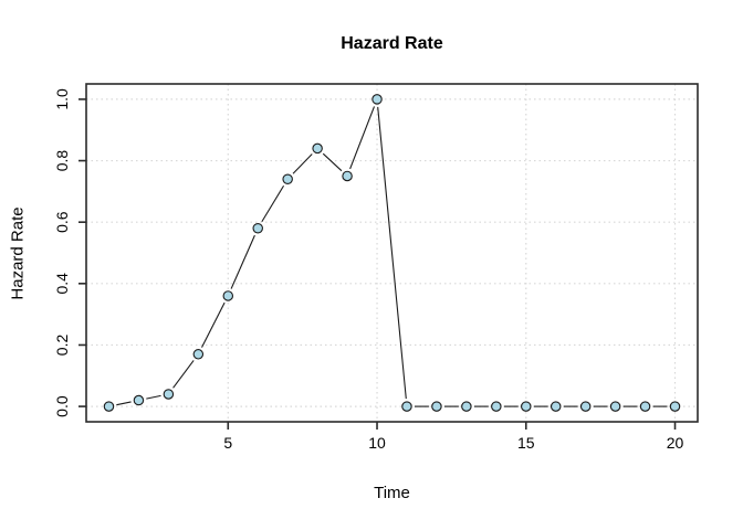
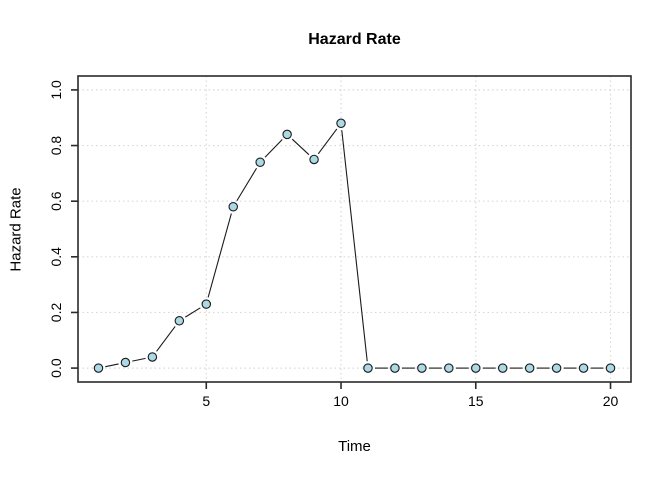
5: 0.36 -> 0.23
10: 1.00 -> 0.88
